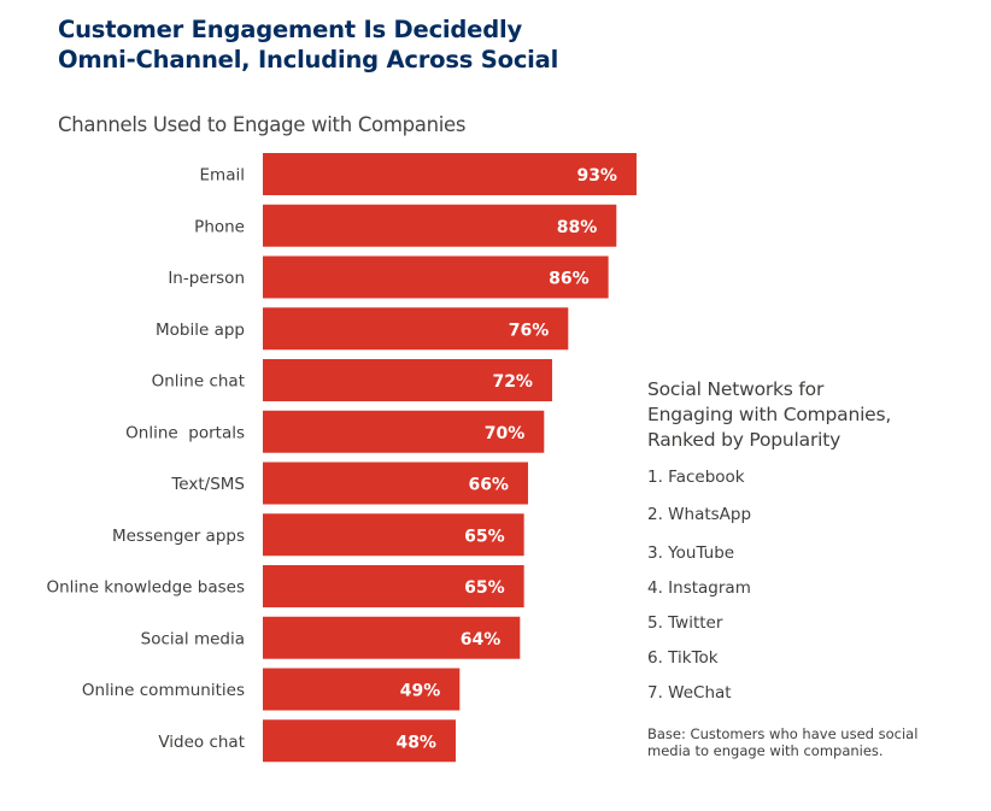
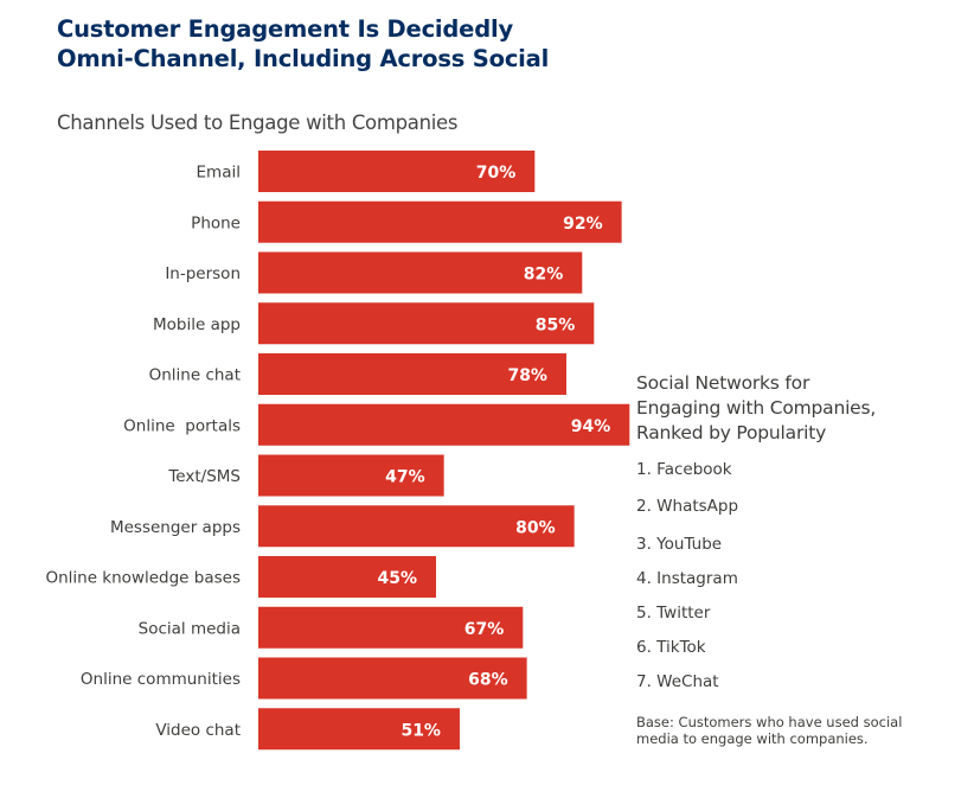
Email: 93% -> 70%
Phone: 88% -> 92%
In-person: 86% -> 82%
Mobile app: 76% -> 85%
Online chat: 72% -> 78%
Online portals: 70% -> 94%
Text/SMS: 66% -> 47%
Messenger apps: 65% -> 80%
Online knowledge bases: 65% -> 45%
Social media: 64% -> 67%
Online communities: 49% -> 68%
Video chat: 48% -> 51%
